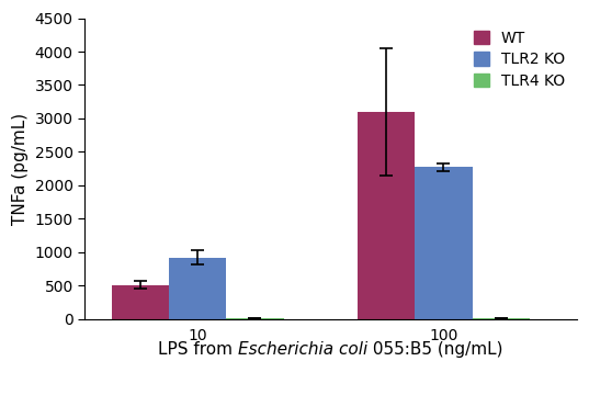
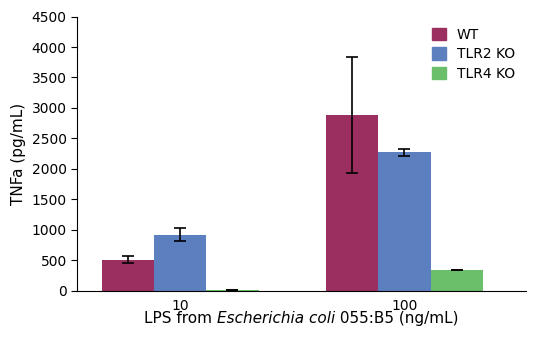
WT/100: 3100 -> 2880
TLR4 KO/100: 0 -> 340
